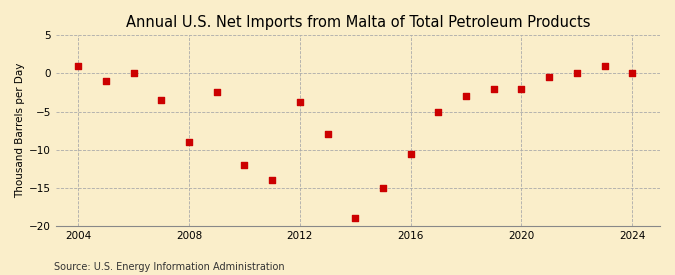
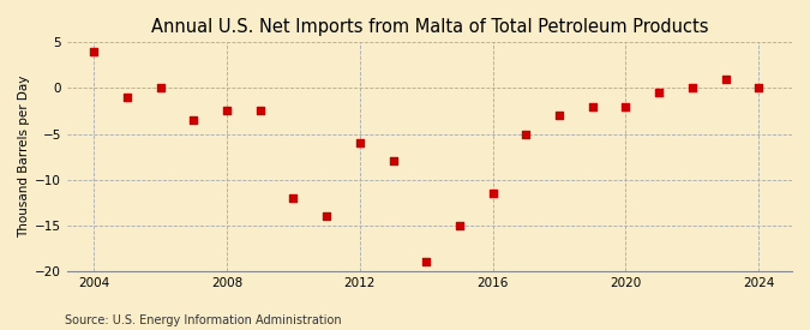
2004: 1.0 -> 4.0
2008: -9.0 -> -2.5
2012: -3.8 -> -6.0
2016: -10.6 -> -11.5
